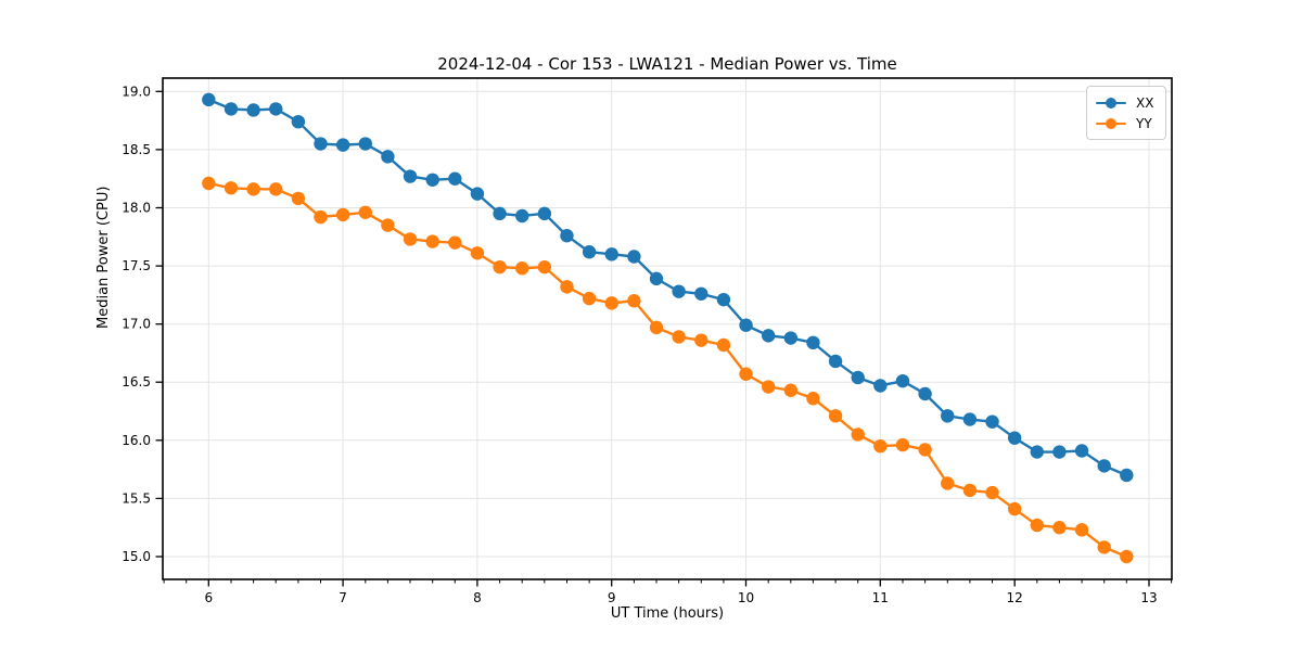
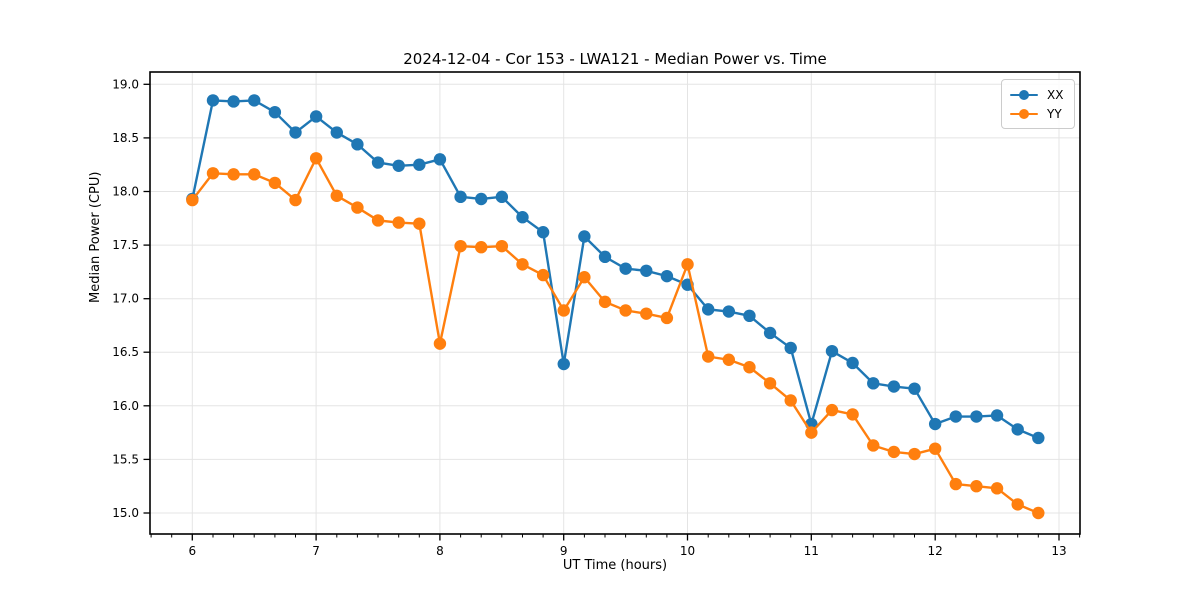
XX/6: 18.93 -> 17.93
YY/6: 18.21 -> 17.92
XX/7: 18.54 -> 18.70
YY/7: 17.94 -> 18.31
XX/8: 18.12 -> 18.30
YY/8: 17.61 -> 16.58
XX/9: 17.60 -> 16.39
YY/9: 17.18 -> 16.89
XX/10: 16.99 -> 17.13
YY/10: 16.57 -> 17.32
XX/11: 16.47 -> 15.83
YY/11: 15.95 -> 15.75
XX/12: 16.02 -> 15.83
YY/12: 15.41 -> 15.60
